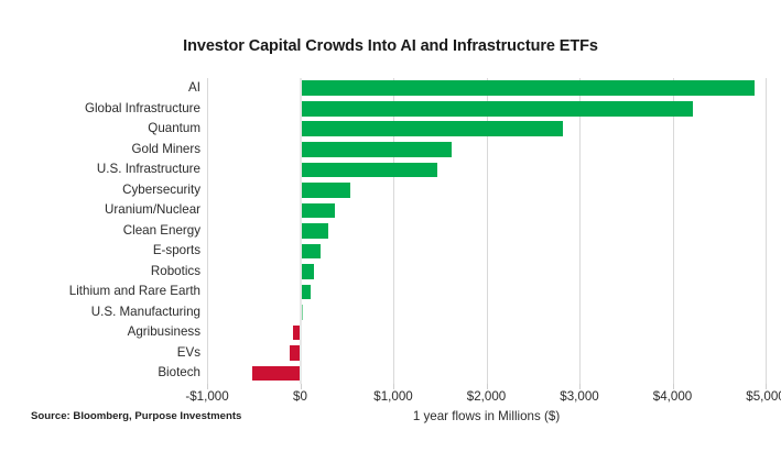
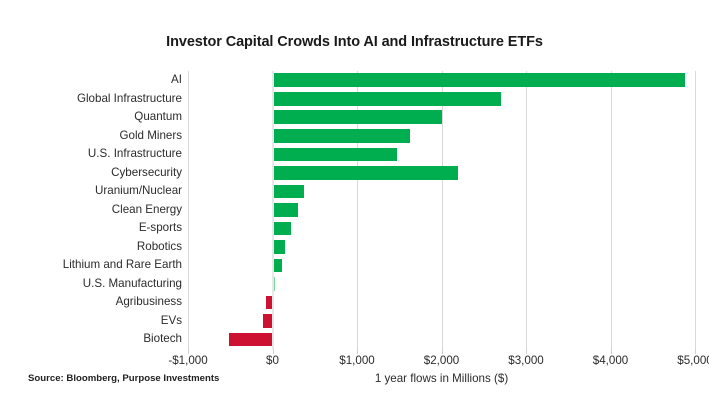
Global Infrastructure: $4200 -> $2700
Quantum: $2800 -> $2000
Cybersecurity: $500 -> $2200
